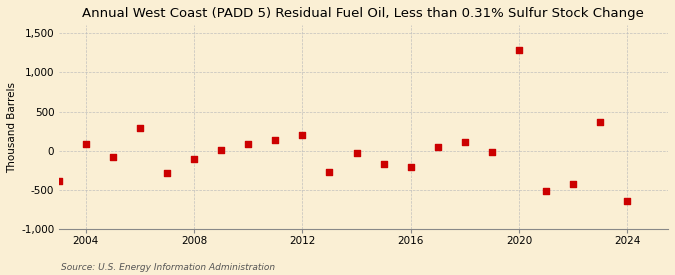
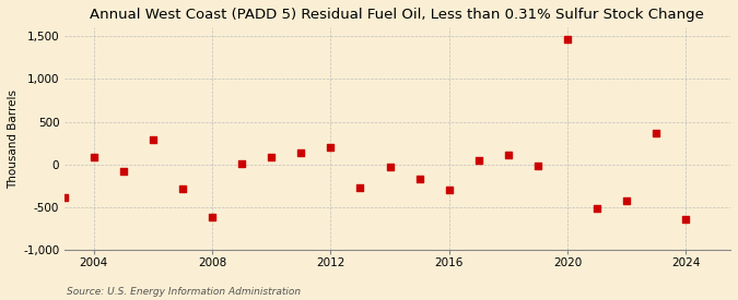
2008: -110 -> -620
2016: -210 -> -300
2020: 1,290 -> 1,460
